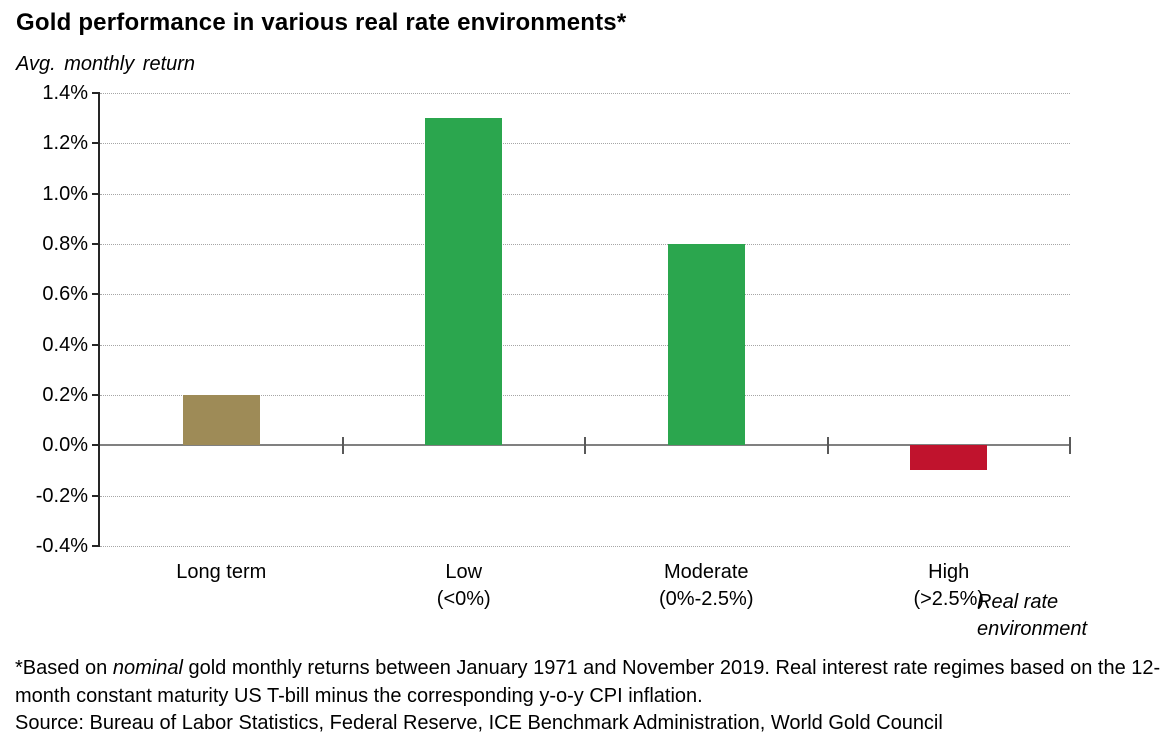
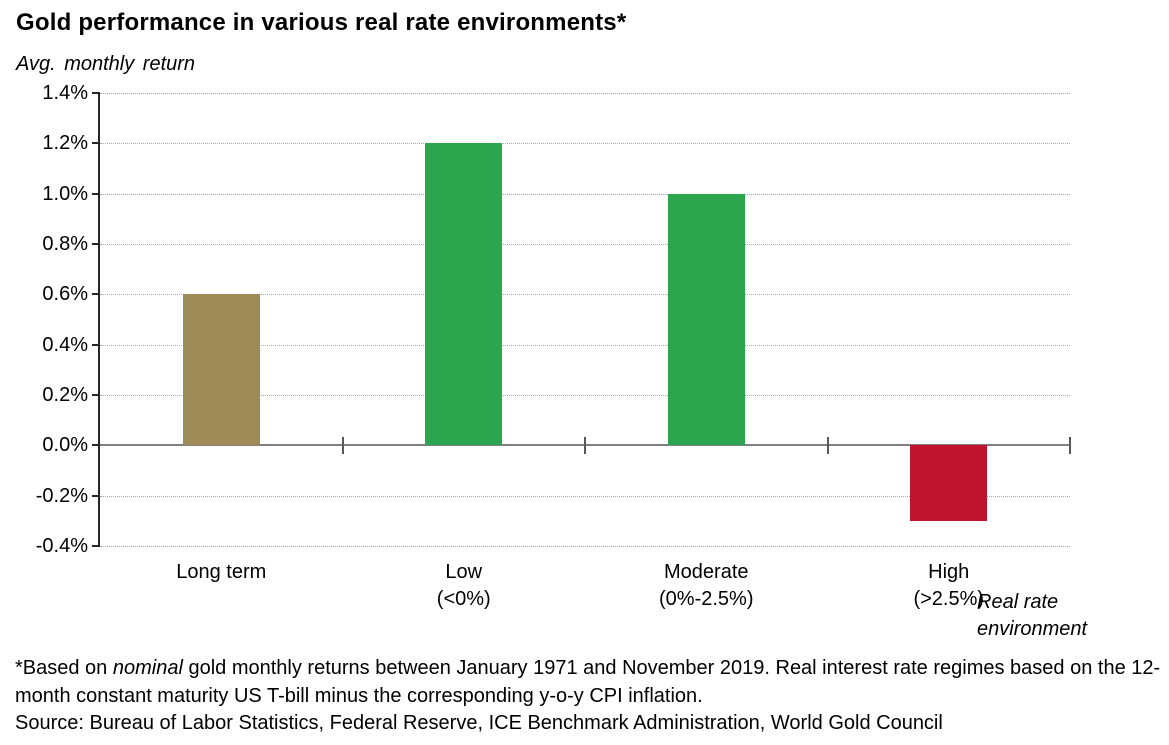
Long term: 0.2% -> 0.6%
Low (<0%): 1.3% -> 1.2%
Moderate (0%-2.5%): 0.8% -> 1.0%
High (>2.5%): -0.1% -> -0.3%
